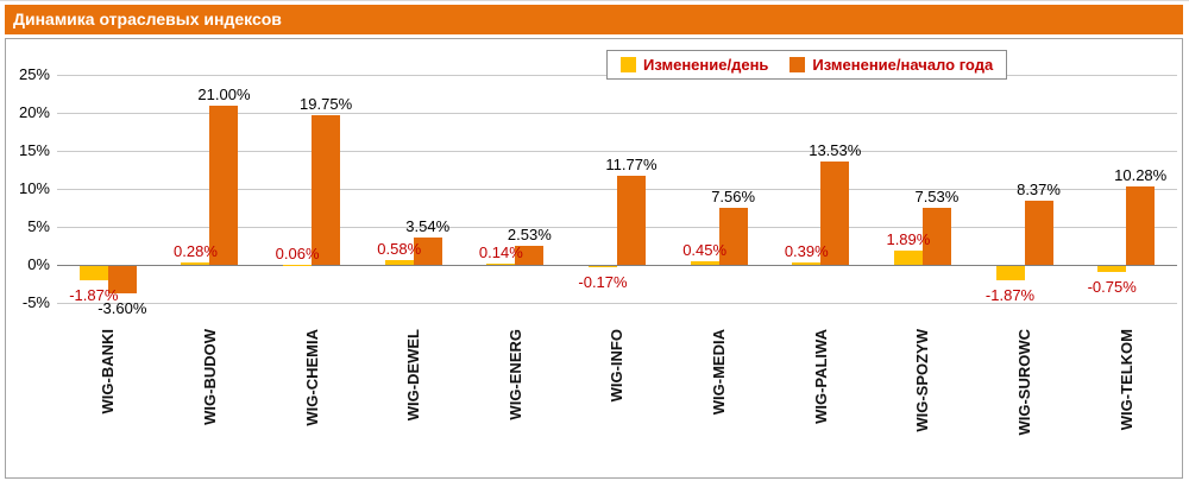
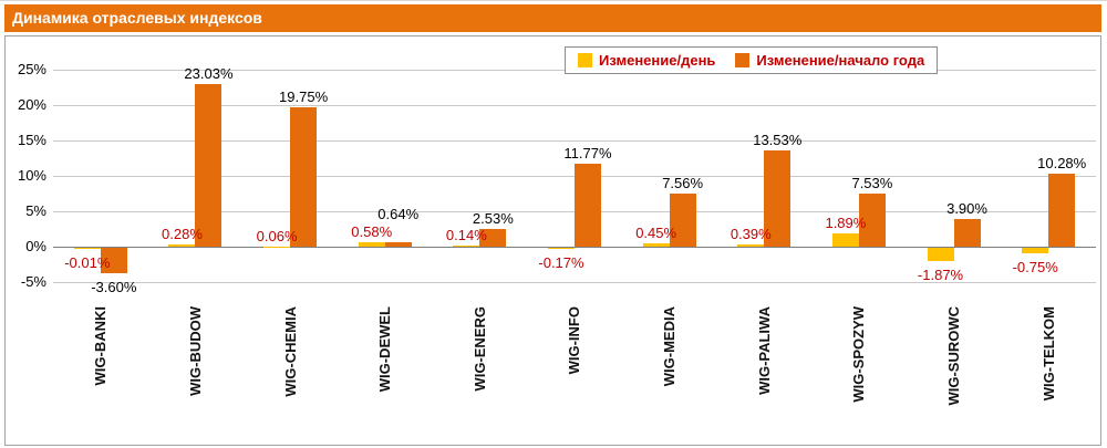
Изменение/день/WIG-BANKI: -1.87% -> -0.01%
Изменение/начало года/WIG-BUDOW: 21.00% -> 23.03%
Изменение/начало года/WIG-DEWEL: 3.54% -> 0.64%
Изменение/начало года/WIG-SUROWC: 8.37% -> 3.90%
